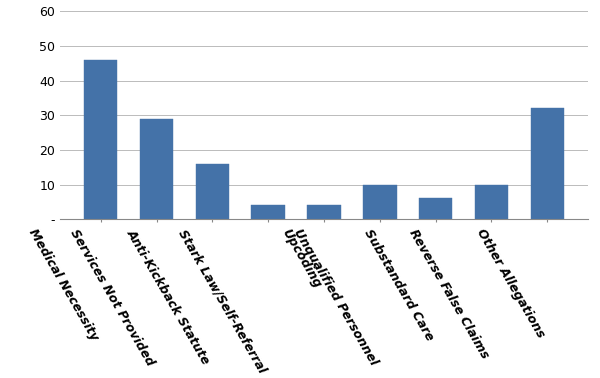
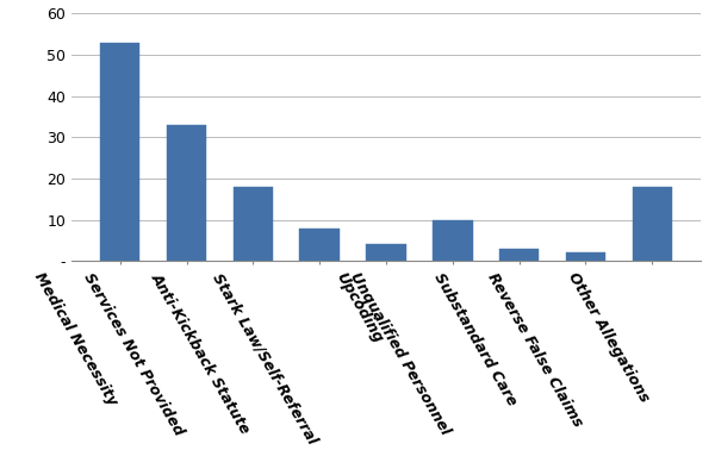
Medical Necessity: 46 -> 53
Services Not Provided: 29 -> 33
Anti-Kickback Statute: 16 -> 18
Stark Law/Self-Referral: 4 -> 8
Substandard Care: 6 -> 3
Reverse False Claims: 10 -> 2
Other Allegations: 32 -> 18
